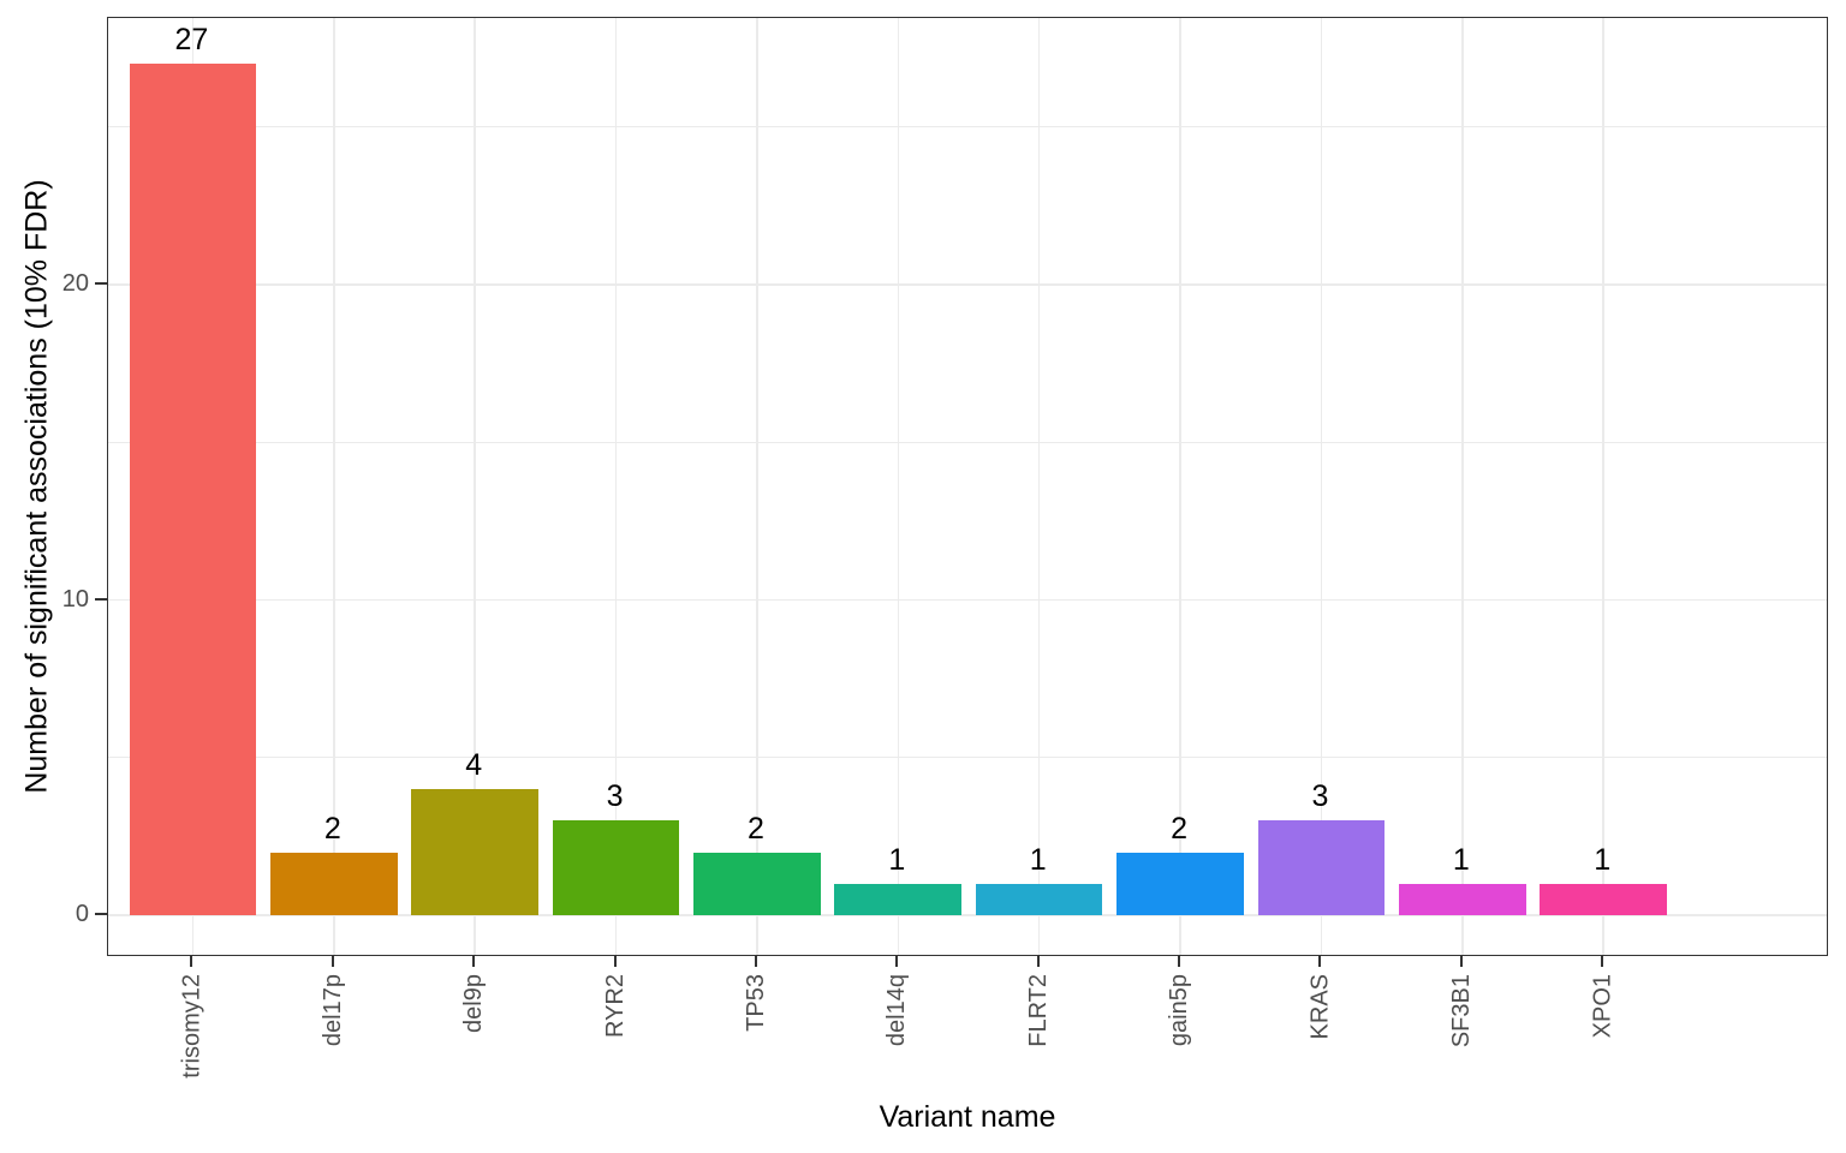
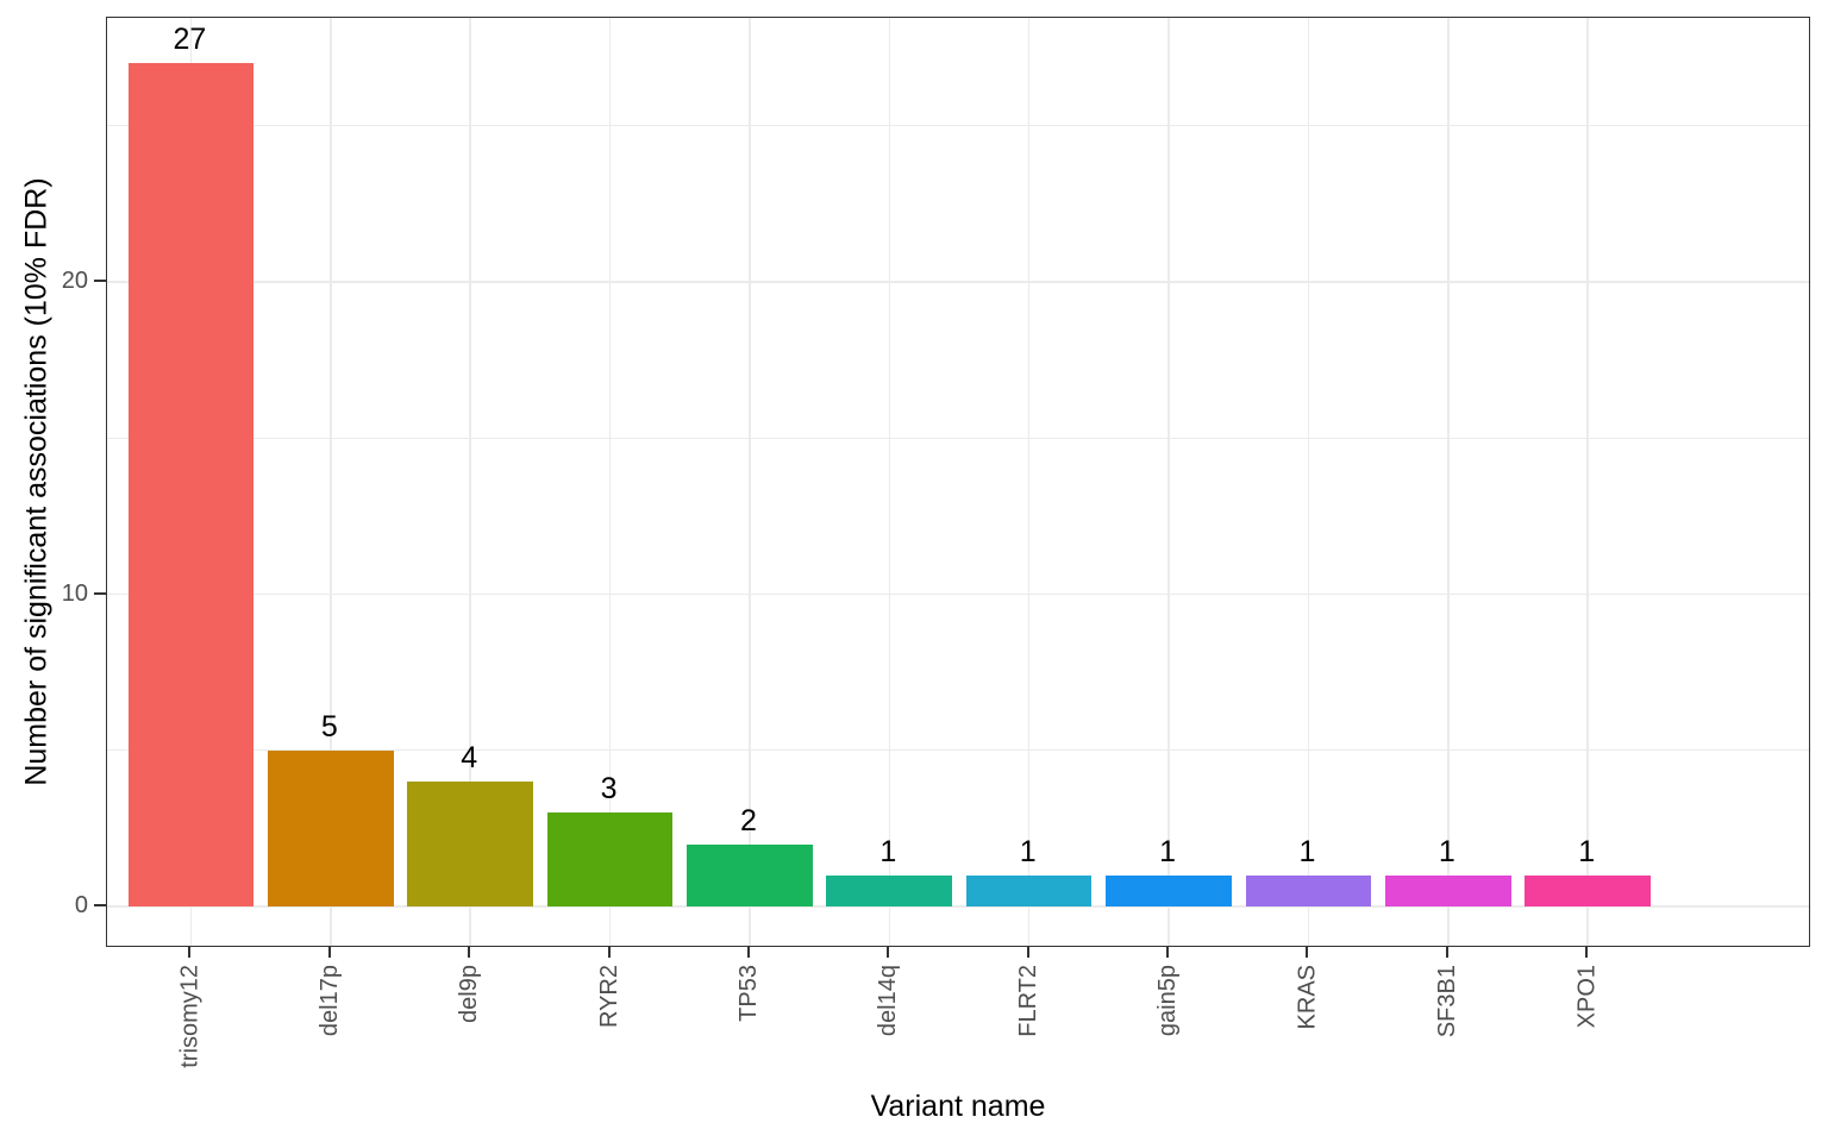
del17p: 2 -> 5
gain5p: 2 -> 1
KRAS: 3 -> 1
